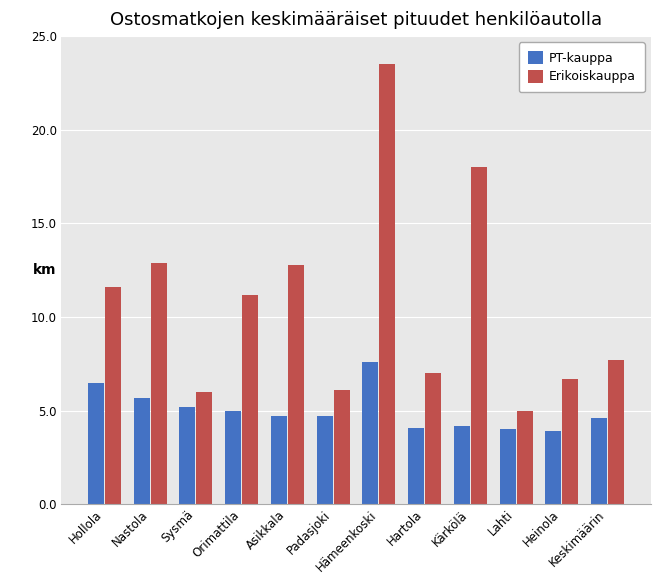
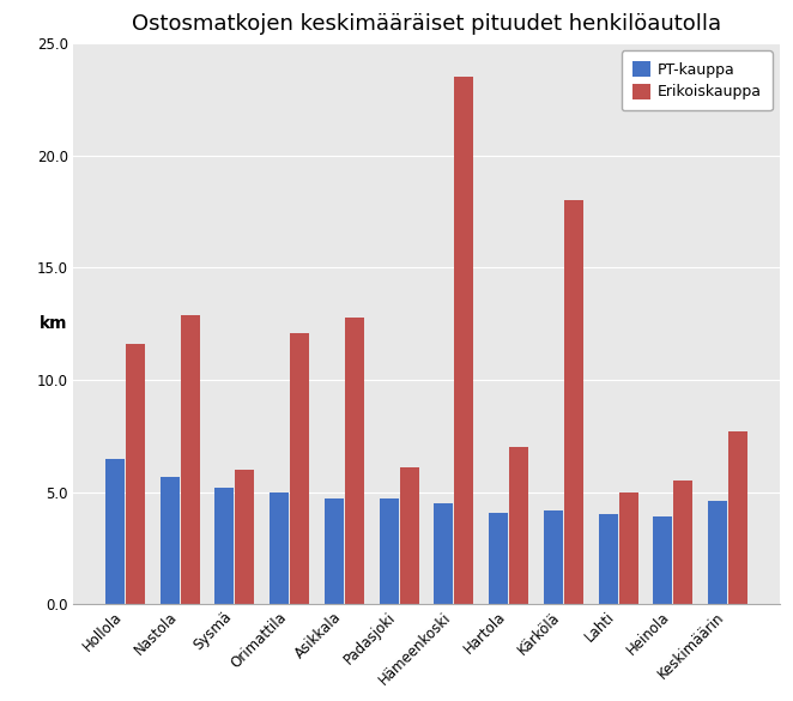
Erikoiskauppa/Orimattila: 11.2 -> 12.1
PT-kauppa/Hämeenkoski: 7.6 -> 4.5
Erikoiskauppa/Heinola: 6.7 -> 5.5
